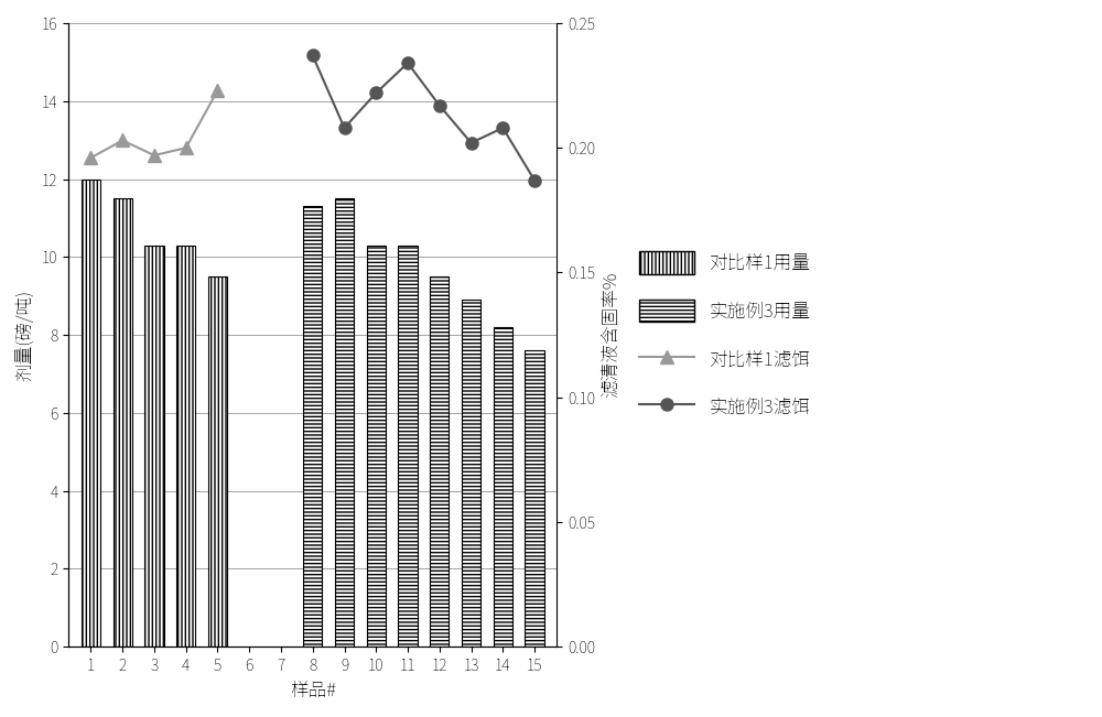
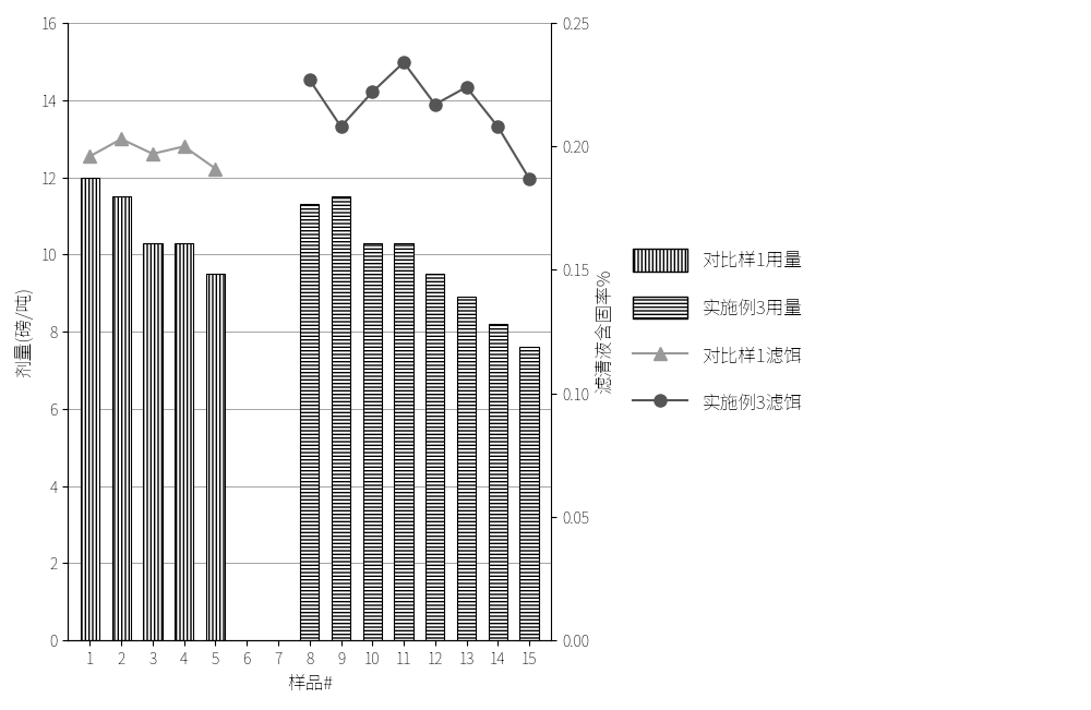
对比样1滤饵/5: 0.223 -> 0.191
实施例3滤饵/8: 0.237 -> 0.227
实施例3滤饵/13: 0.202 -> 0.224
